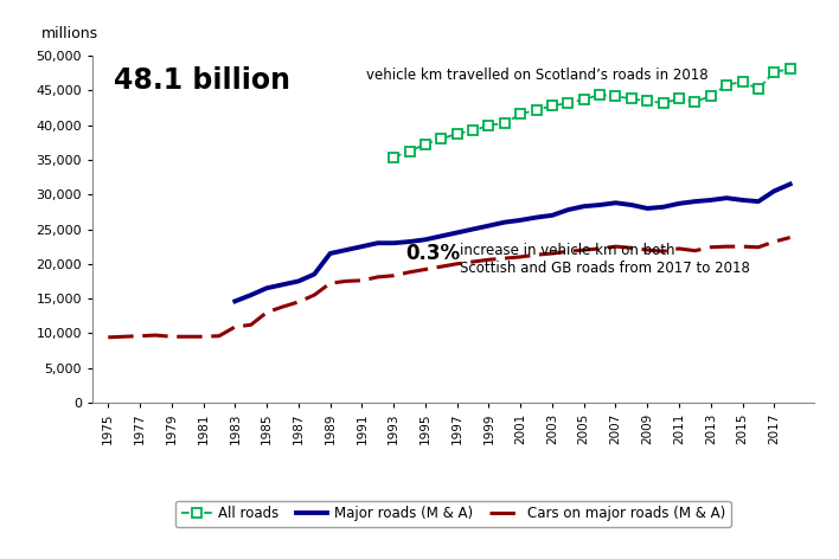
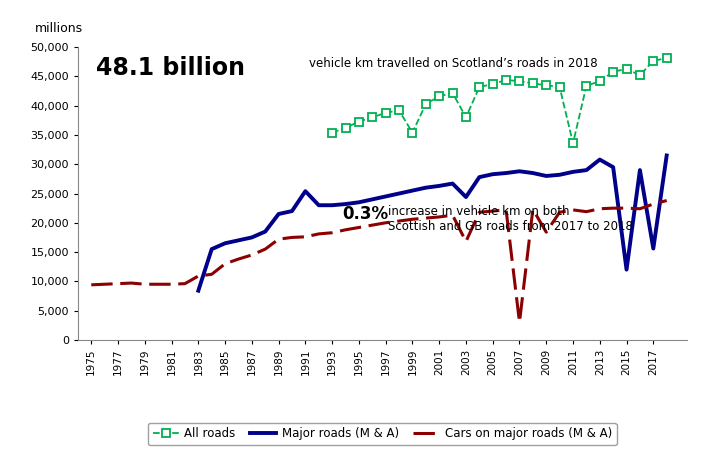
Major roads (M & A)/1983: 14,600 -> 8,400
Major roads (M & A)/1991: 22,500 -> 25,400
All roads/1999: 40,000 -> 35,400
All roads/2003: 42,800 -> 38,000
Major roads (M & A)/2003: 27,000 -> 24,400
Cars on major roads (M & A)/2003: 21,500 -> 16,800
Cars on major roads (M & A)/2007: 22,500 -> 3,000
Cars on major roads (M & A)/2009: 22,000 -> 18,400
All roads/2011: 43,800 -> 33,600
Major roads (M & A)/2013: 29,200 -> 30,800
Major roads (M & A)/2015: 29,200 -> 12,000
Major roads (M & A)/2017: 30,500 -> 15,600
